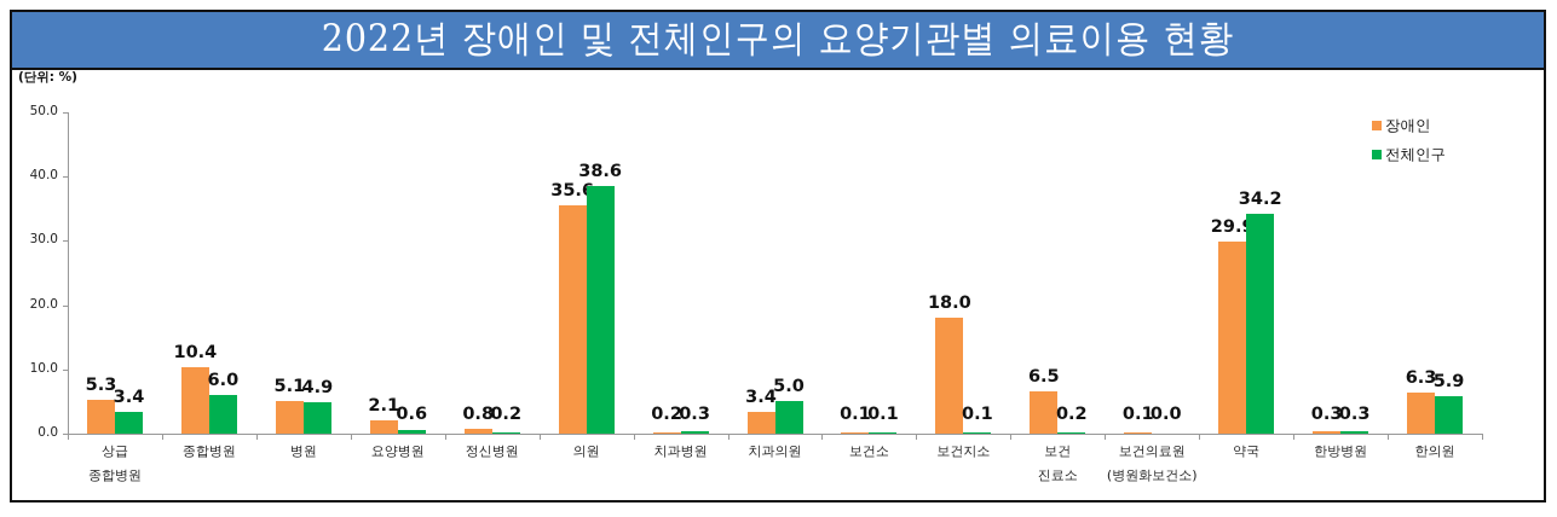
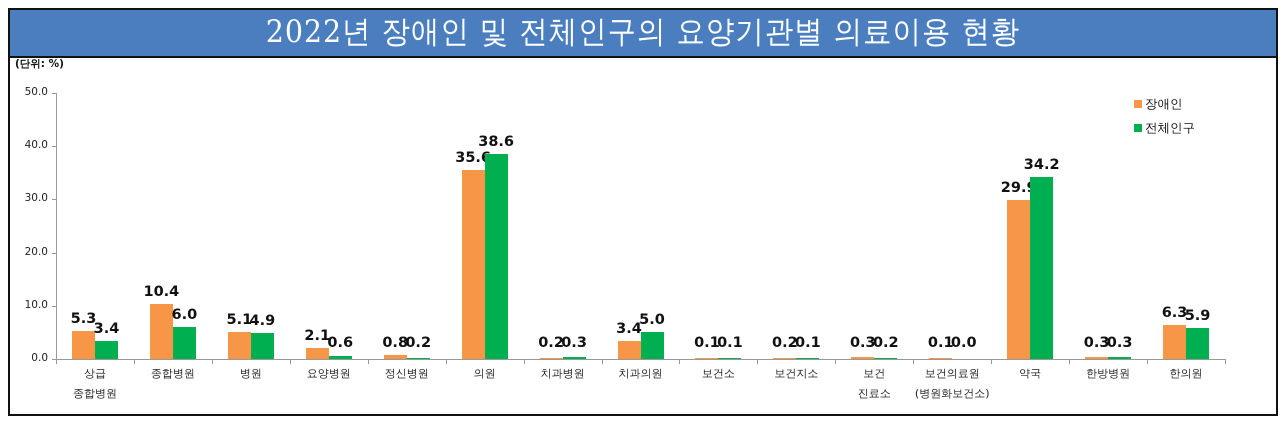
장애인/보건지소: 18.0 -> 0.2
장애인/보건 진료소: 6.5 -> 0.3
